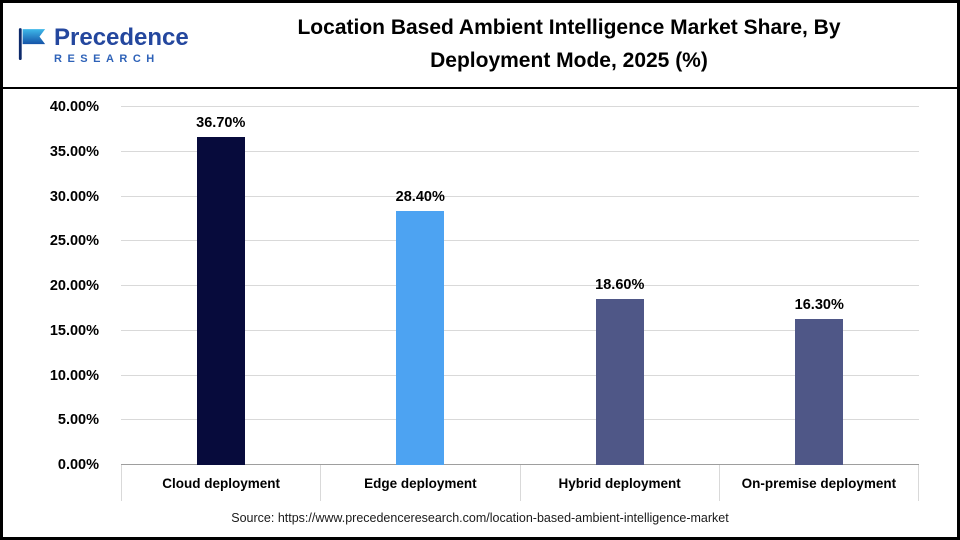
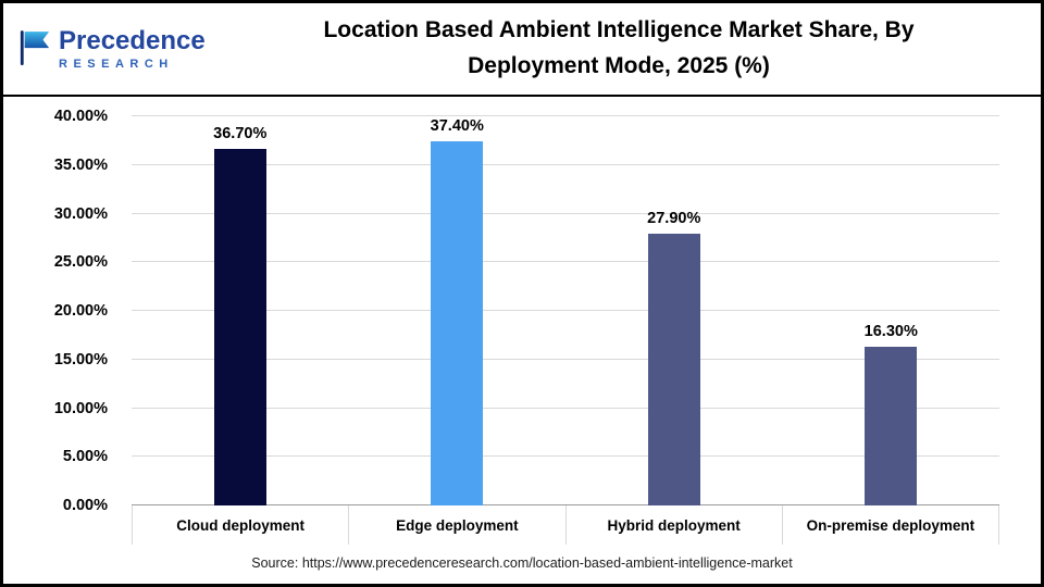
Edge deployment: 28.40% -> 37.40%
Hybrid deployment: 18.60% -> 27.90%
